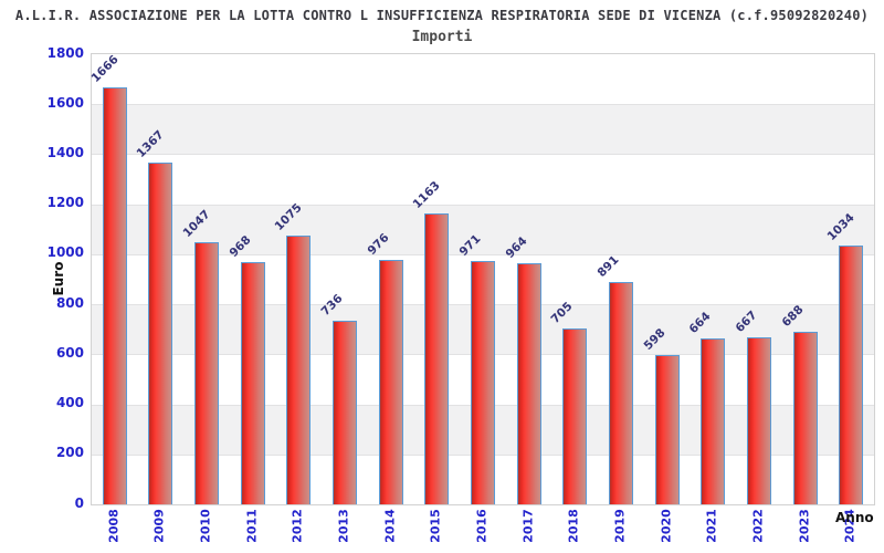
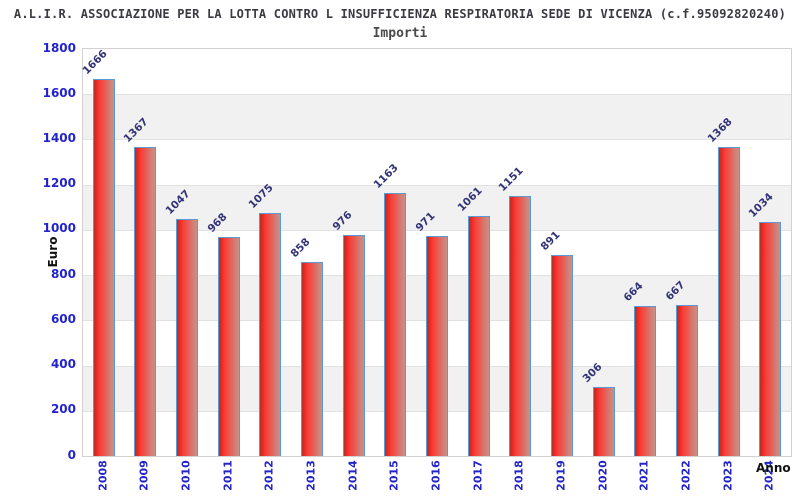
2013: 736 -> 858
2017: 964 -> 1061
2018: 705 -> 1151
2020: 598 -> 306
2023: 688 -> 1368
